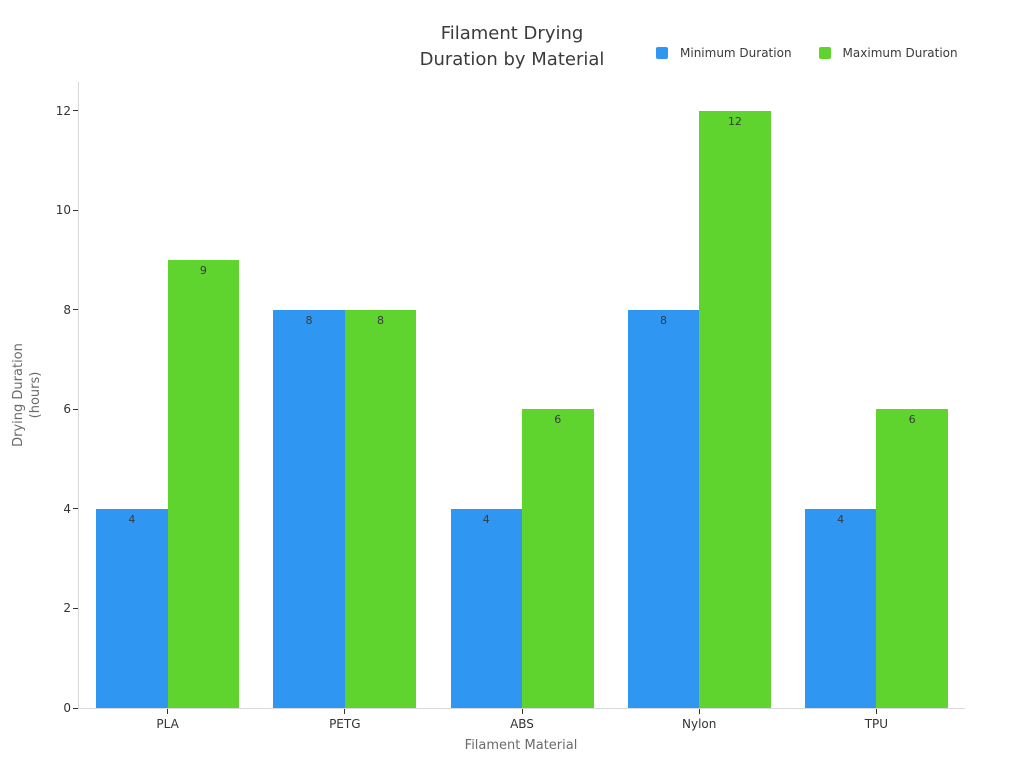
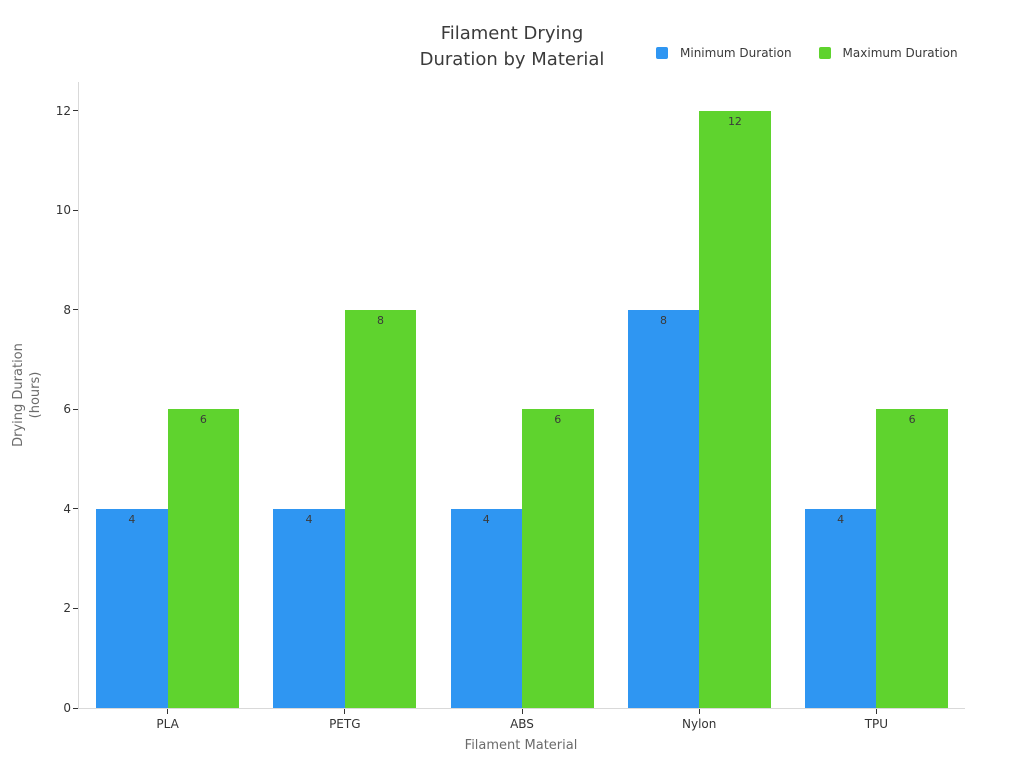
Maximum Duration/PLA: 9 -> 6
Minimum Duration/PETG: 8 -> 4
